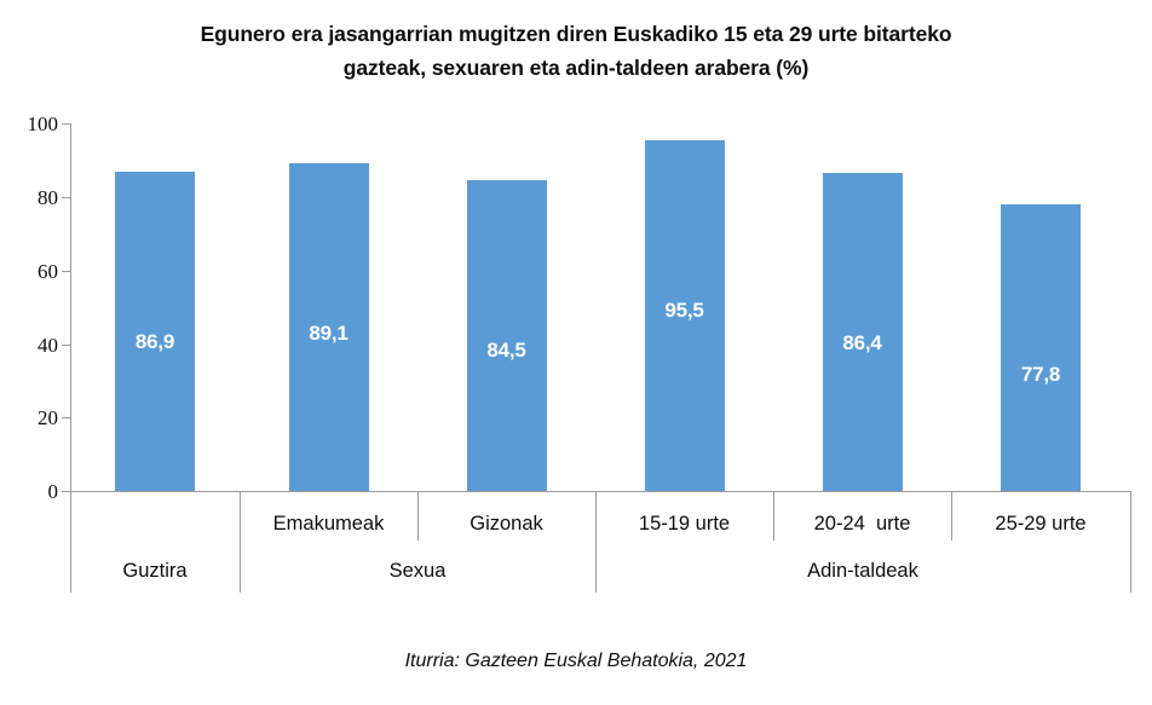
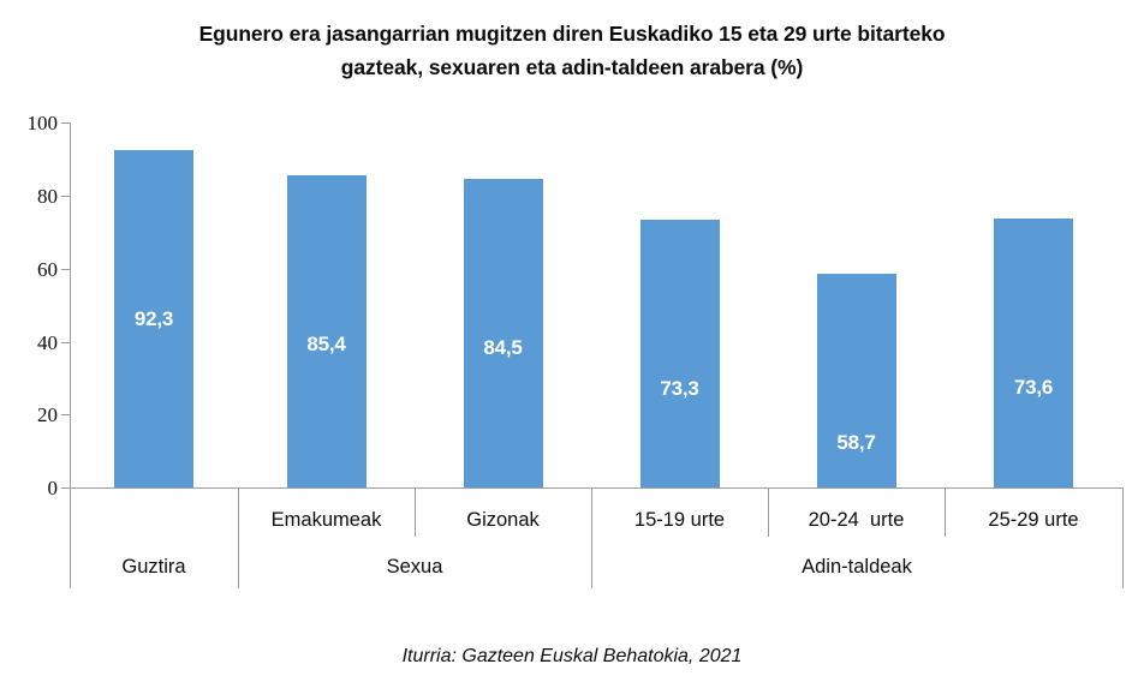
Guztira: 86,9 -> 92,3
Emakumeak: 89,1 -> 85,4
15-19 urte: 95,5 -> 73,3
20-24 urte: 86,4 -> 58,7
25-29 urte: 77,8 -> 73,6
